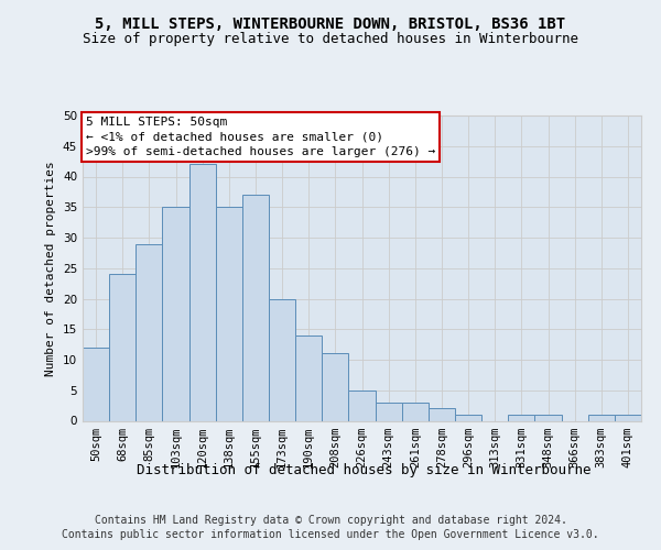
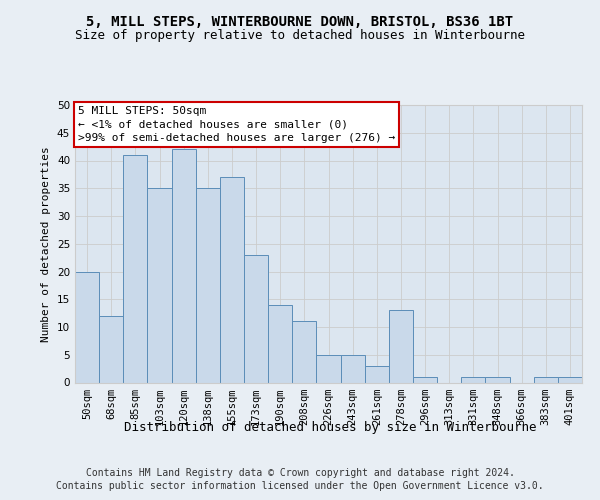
50sqm: 12 -> 20
68sqm: 24 -> 12
85sqm: 29 -> 41
173sqm: 20 -> 23
243sqm: 3 -> 5
278sqm: 2 -> 13
